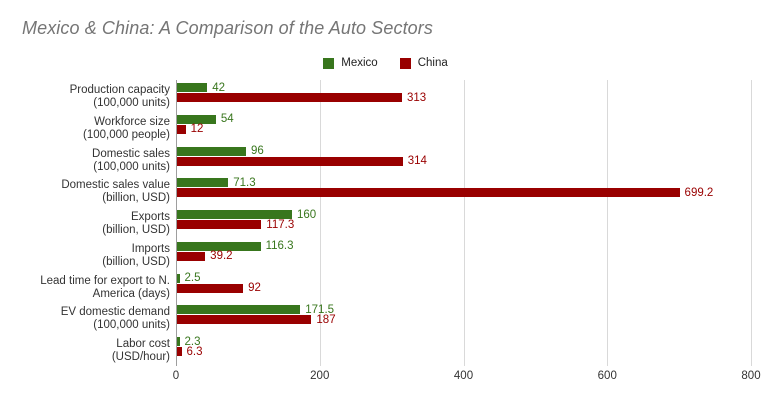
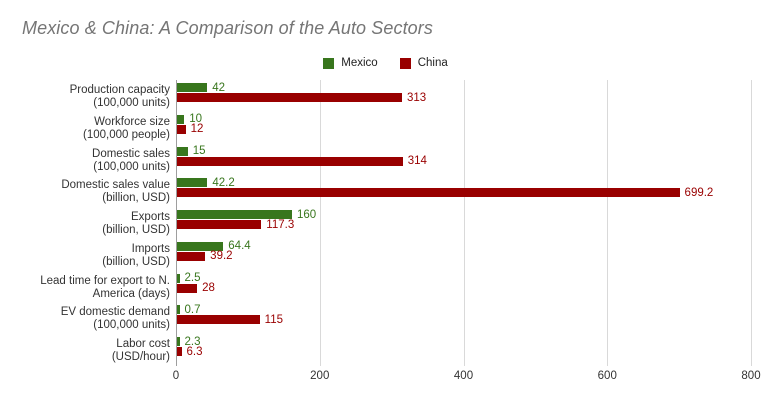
Mexico/Workforce size (100,000 people): 54 -> 10
Mexico/Domestic sales (100,000 units): 96 -> 15
Mexico/Domestic sales value (billion, USD): 71.3 -> 42.2
Mexico/Imports (billion, USD): 116.3 -> 64.4
China/Lead time for export to N. America (days): 92 -> 28
Mexico/EV domestic demand (100,000 units): 171.5 -> 0.7
China/EV domestic demand (100,000 units): 187 -> 115
